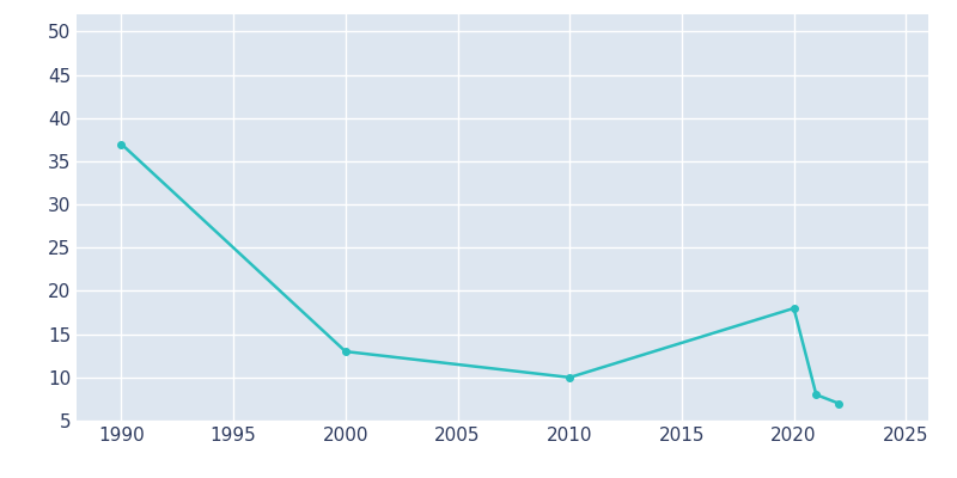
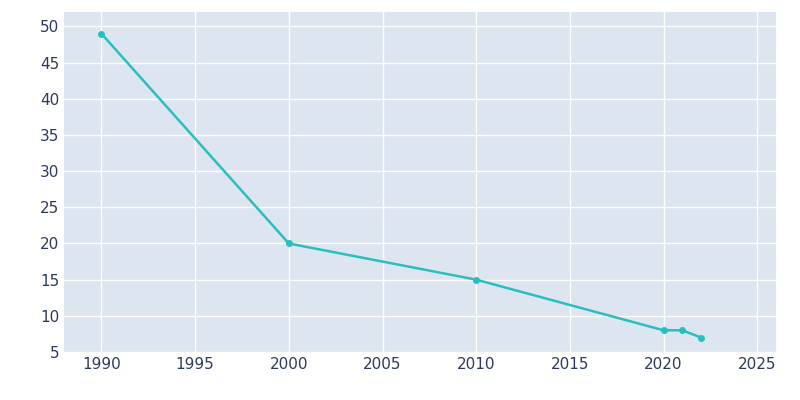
1990: 37 -> 49
2000: 13 -> 20
2010: 10 -> 15
2020: 18 -> 8
